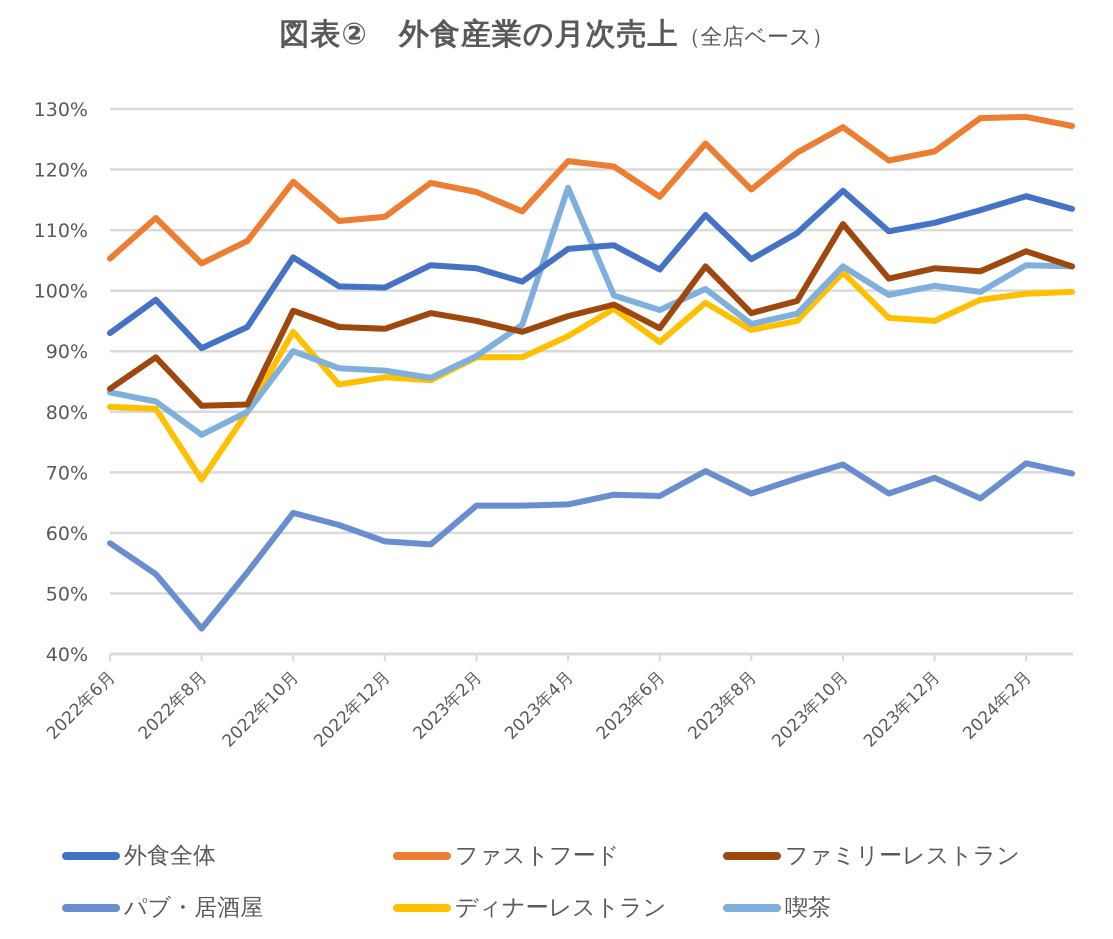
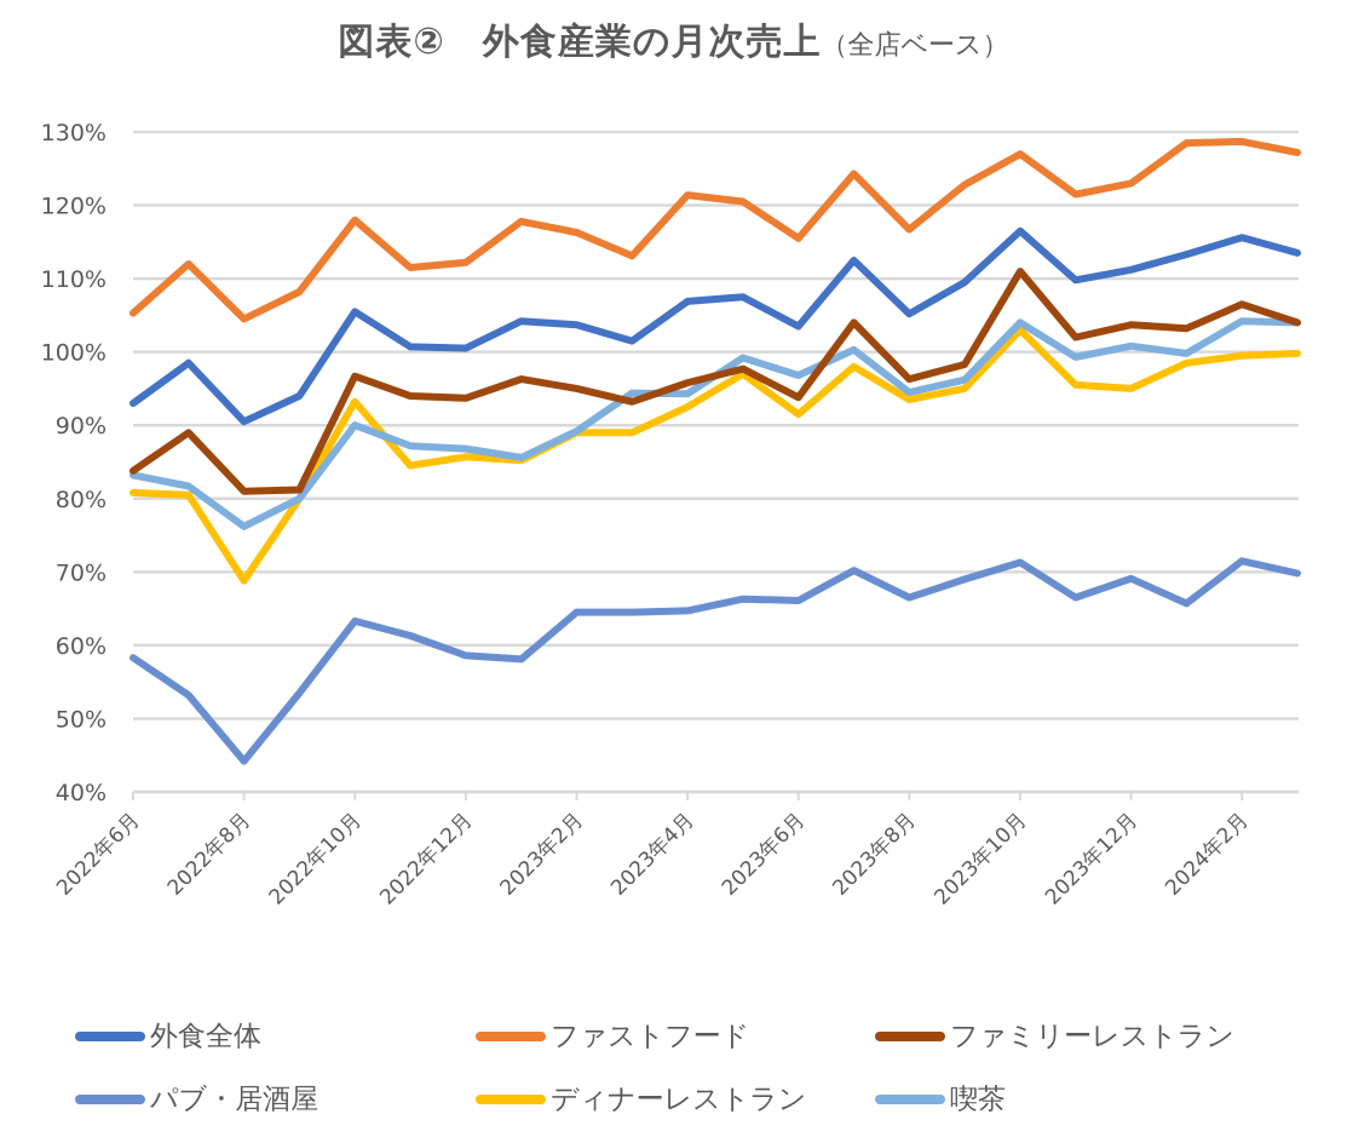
喫茶/2023年4月: 117% -> 94%
